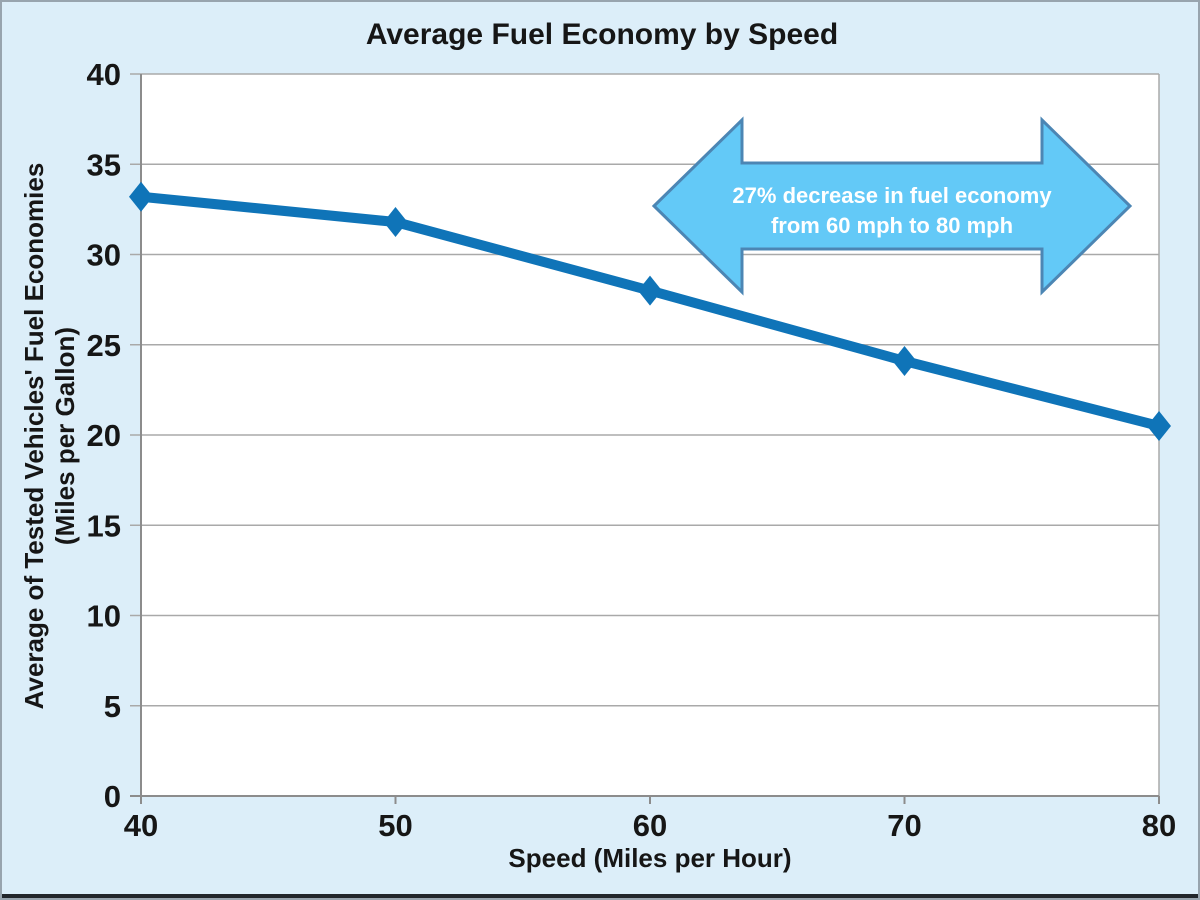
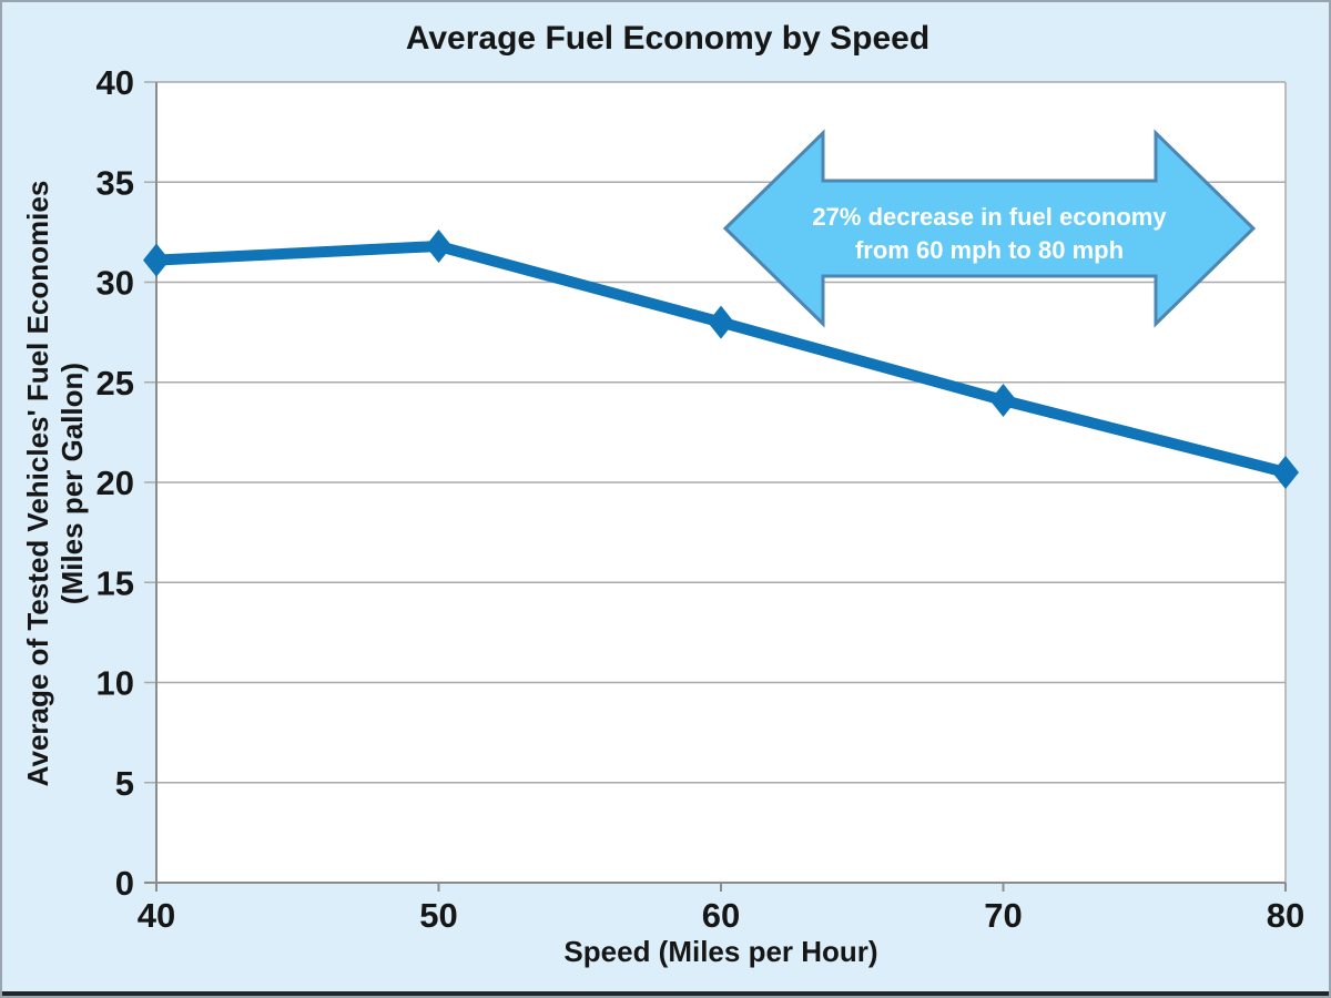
40: 33.2 -> 31.1
